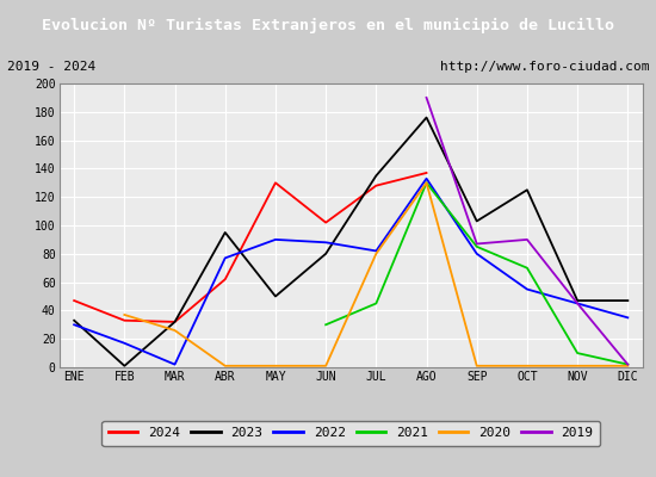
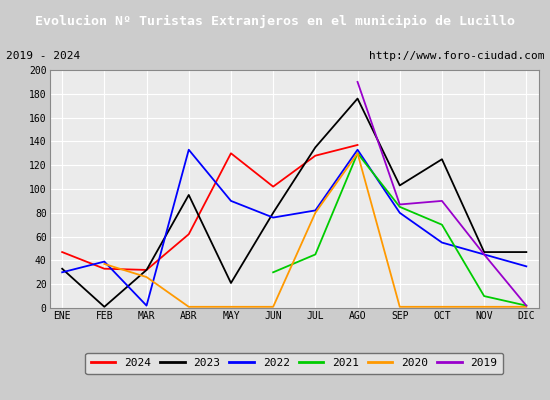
2022/FEB: 17 -> 39
2022/ABR: 77 -> 133
2023/MAY: 50 -> 21
2022/JUN: 88 -> 76
